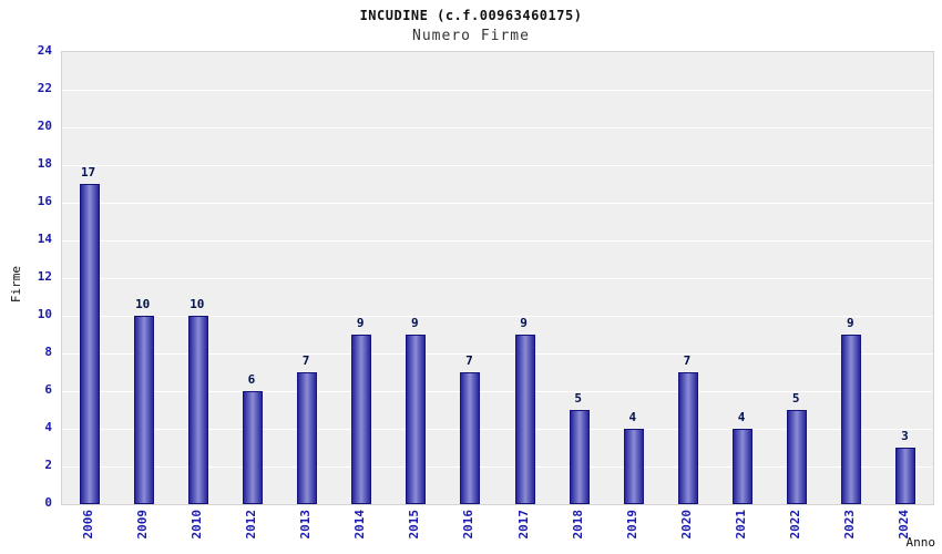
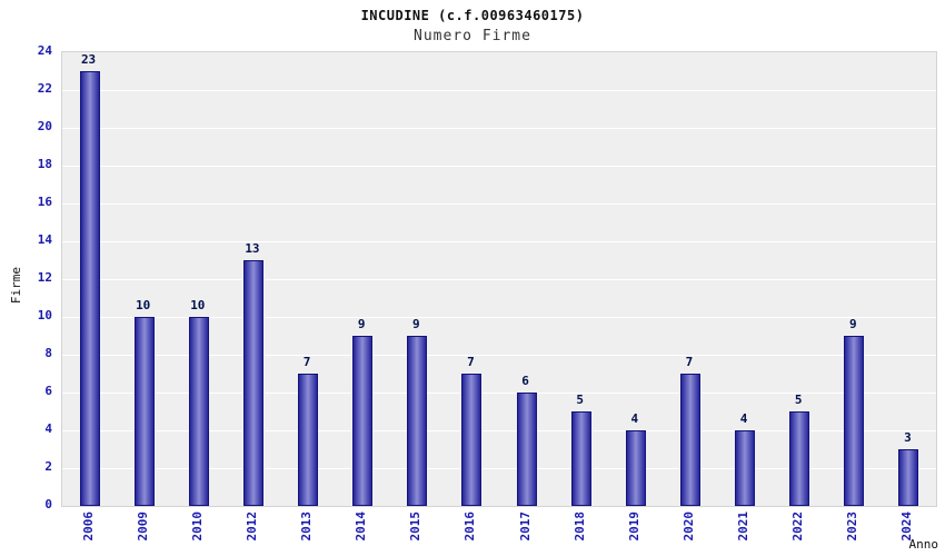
2006: 17 -> 23
2012: 6 -> 13
2017: 9 -> 6
